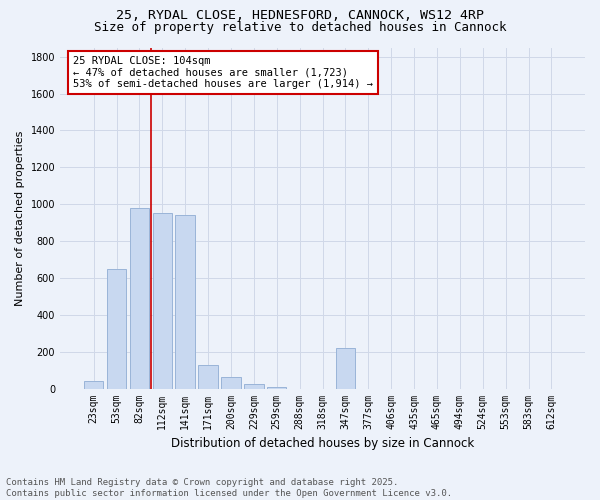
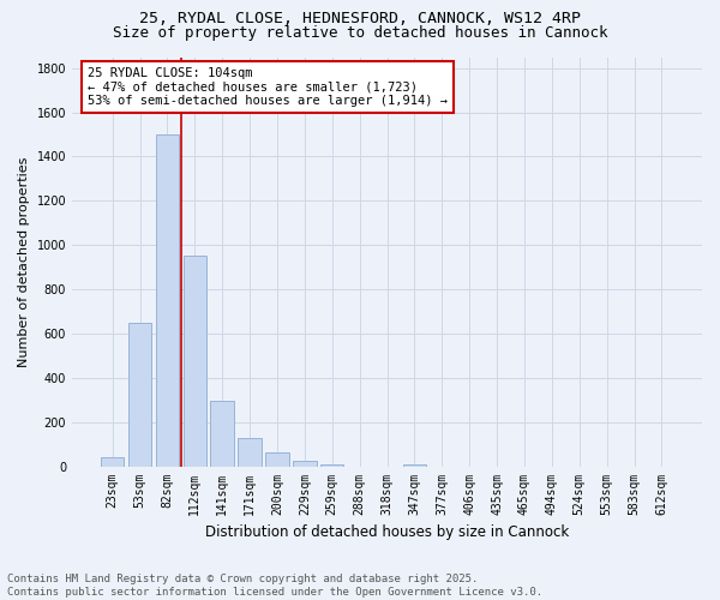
82sqm: 980 -> 1500
141sqm: 940 -> 300
347sqm: 220 -> 10
